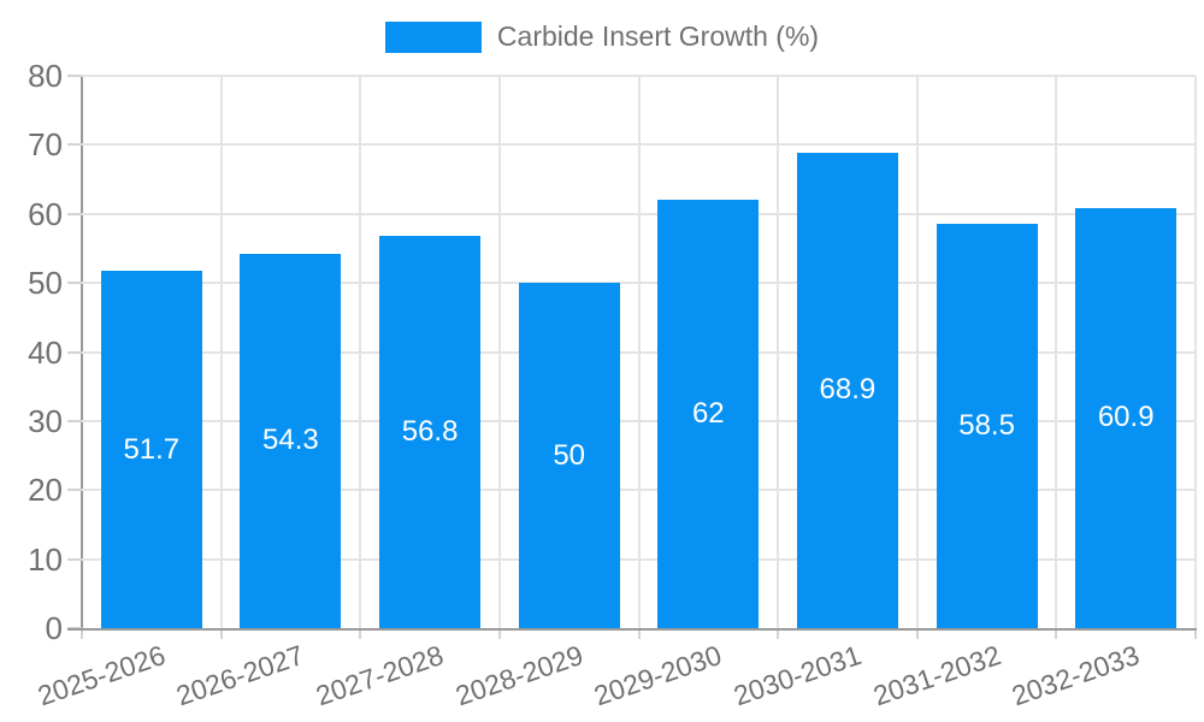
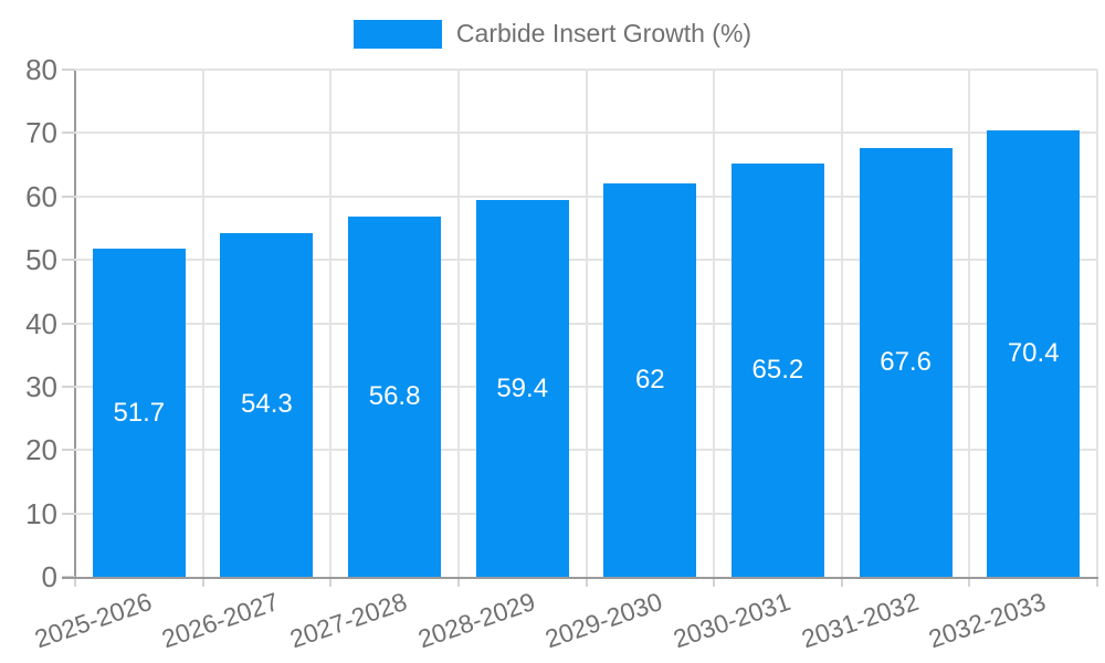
2028-2029: 50 -> 59.4
2030-2031: 68.9 -> 65.2
2031-2032: 58.5 -> 67.6
2032-2033: 60.9 -> 70.4
